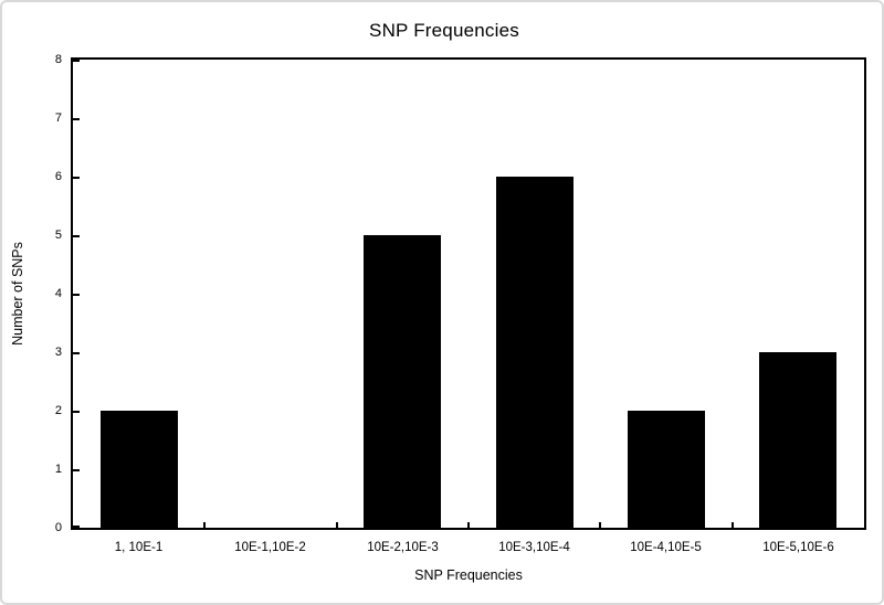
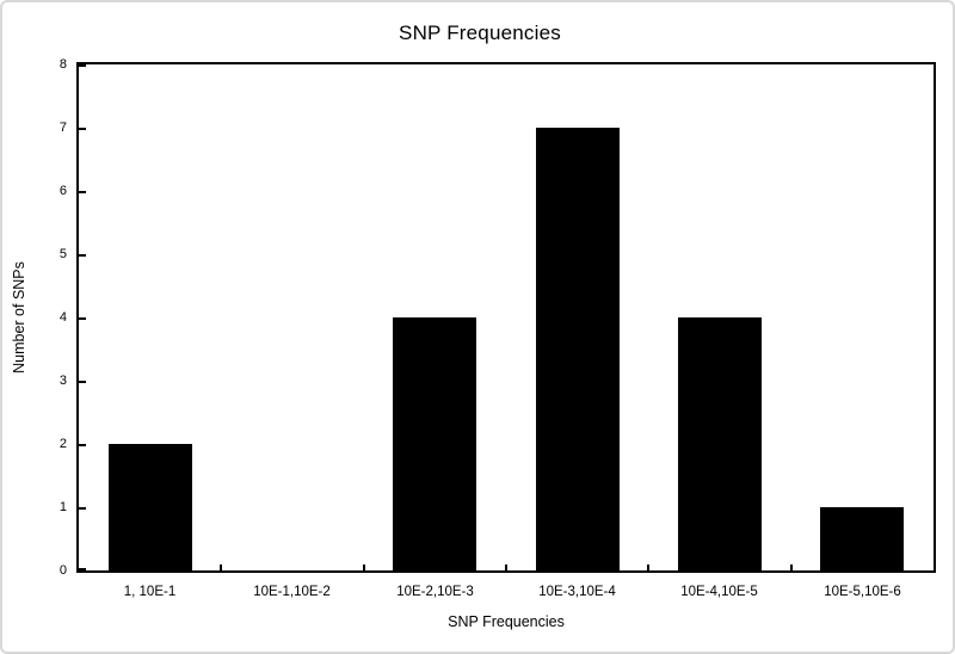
10E-2,10E-3: 5 -> 4
10E-3,10E-4: 6 -> 7
10E-4,10E-5: 2 -> 4
10E-5,10E-6: 3 -> 1
